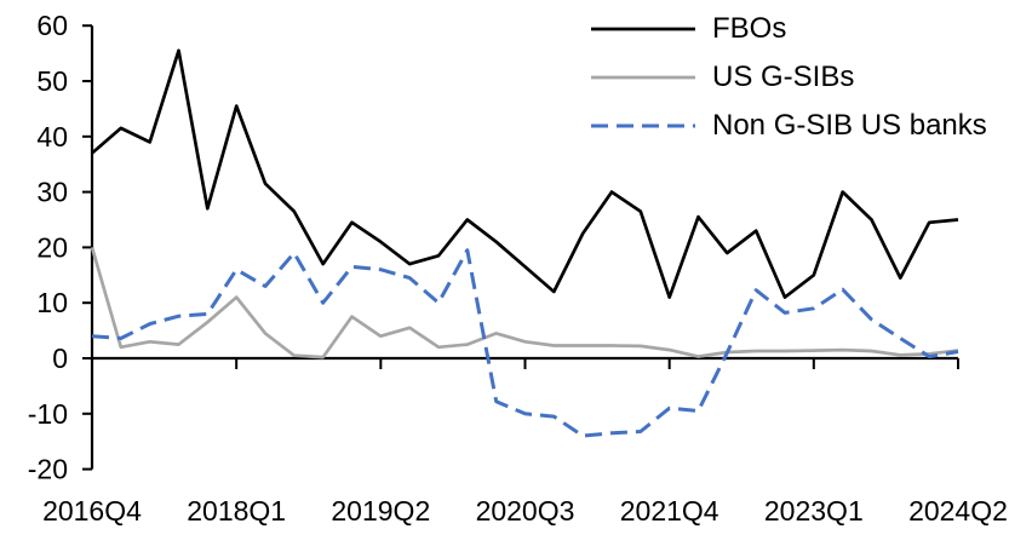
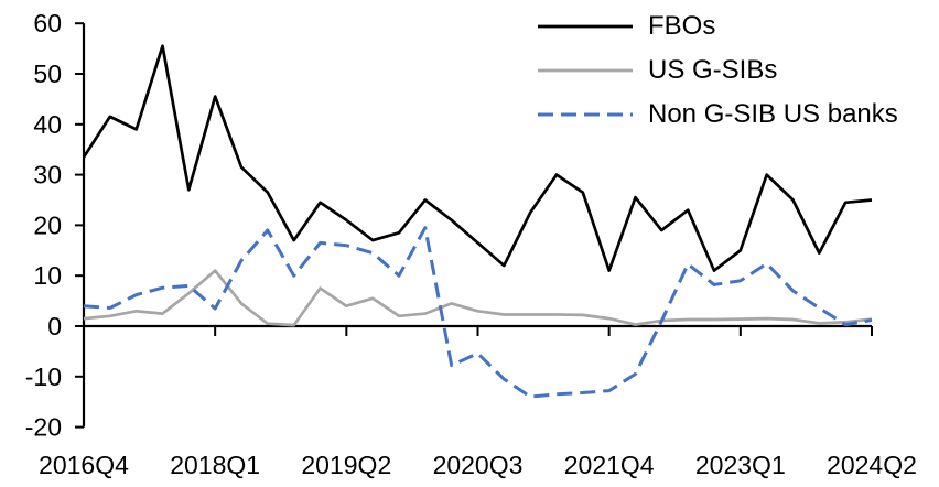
FBOs/2016Q4: 37 -> 34
US G-SIBs/2016Q4: 20 -> 2
Non G-SIB US banks/2018Q1: 16 -> 4
Non G-SIB US banks/2020Q3: -10 -> -5
Non G-SIB US banks/2021Q4: -9 -> -13
